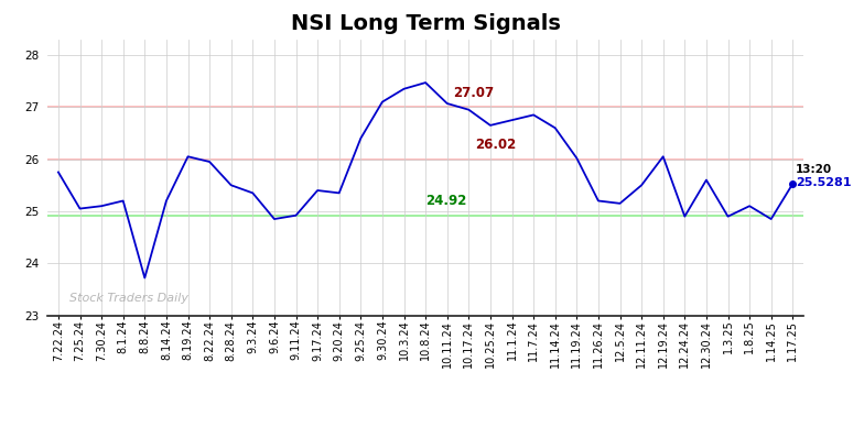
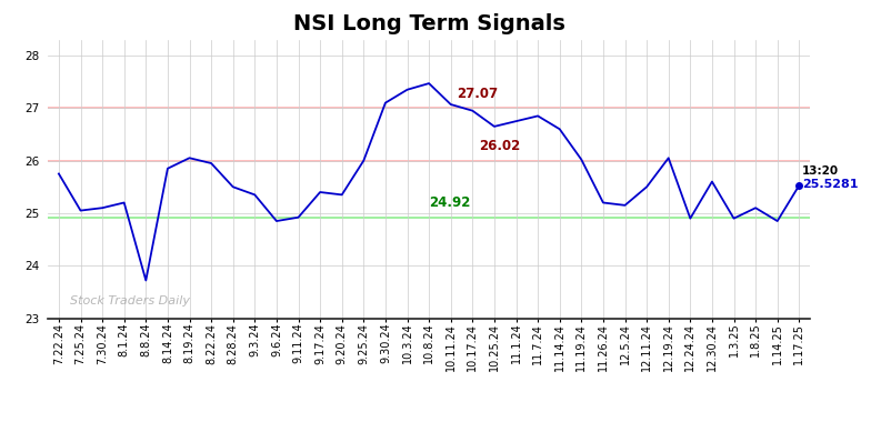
8.14.24: 25.20 -> 25.85
9.25.24: 26.40 -> 26.00
